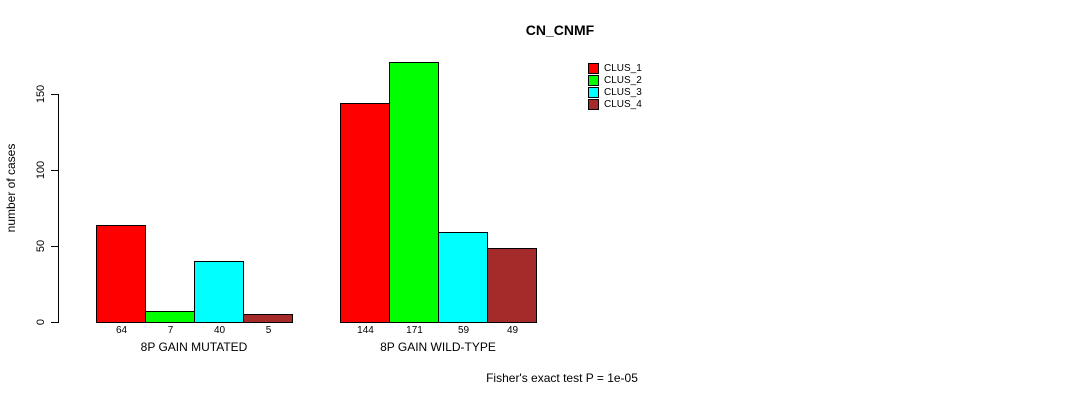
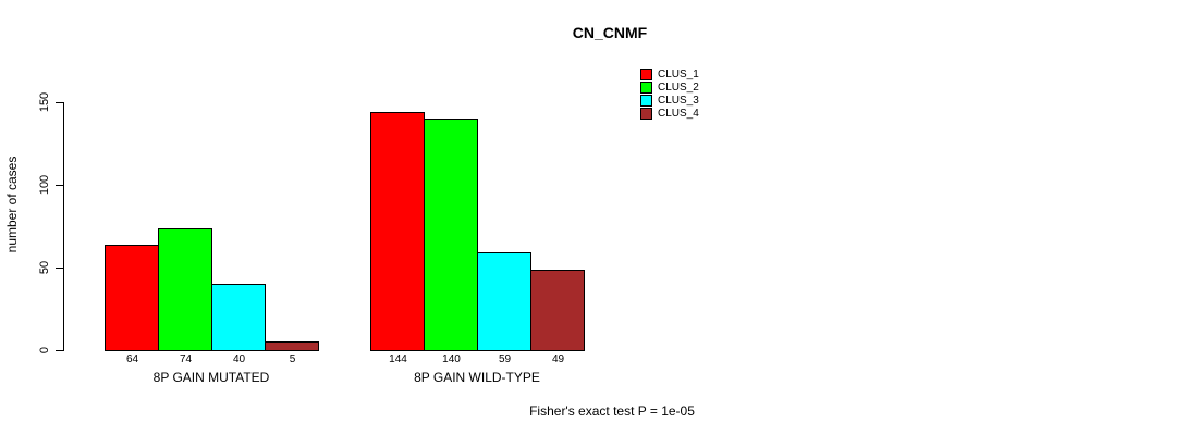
CLUS_2/8P GAIN MUTATED: 7 -> 74
CLUS_2/8P GAIN WILD-TYPE: 171 -> 140
